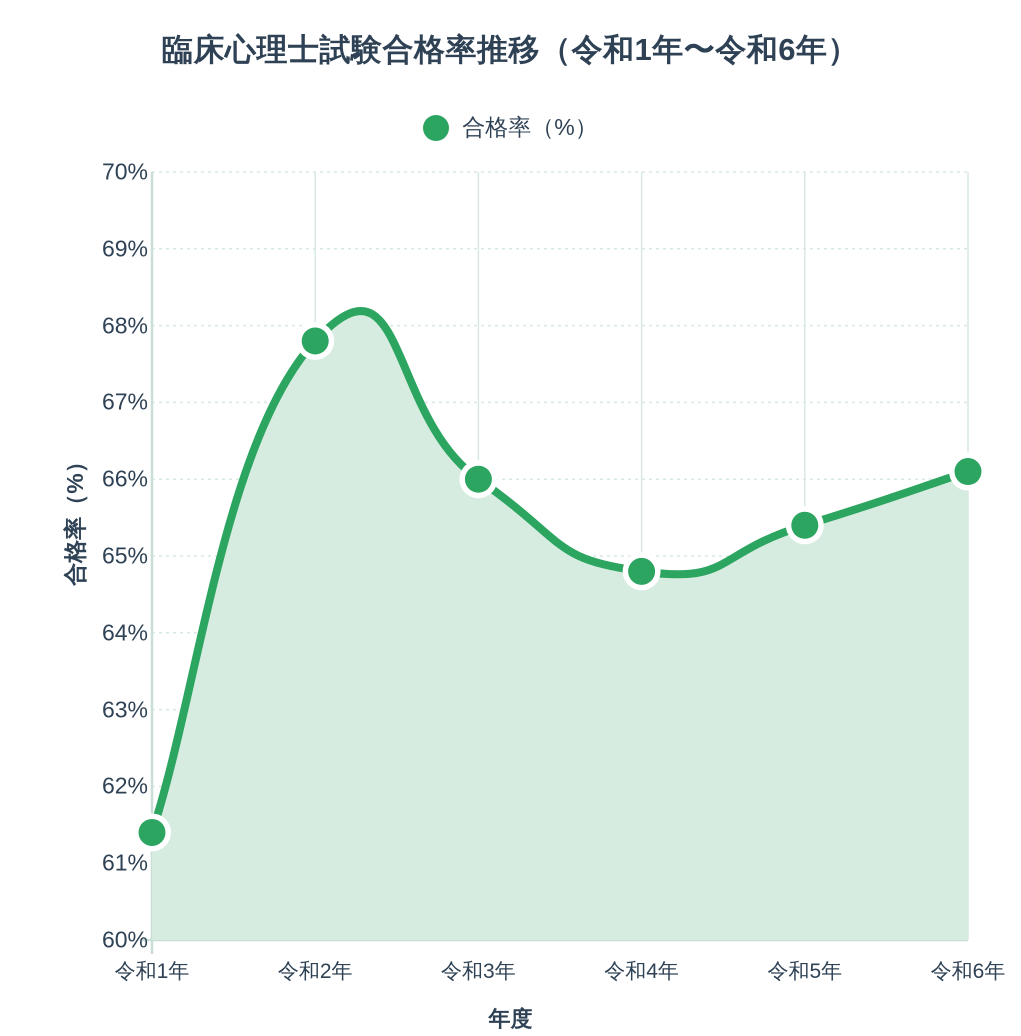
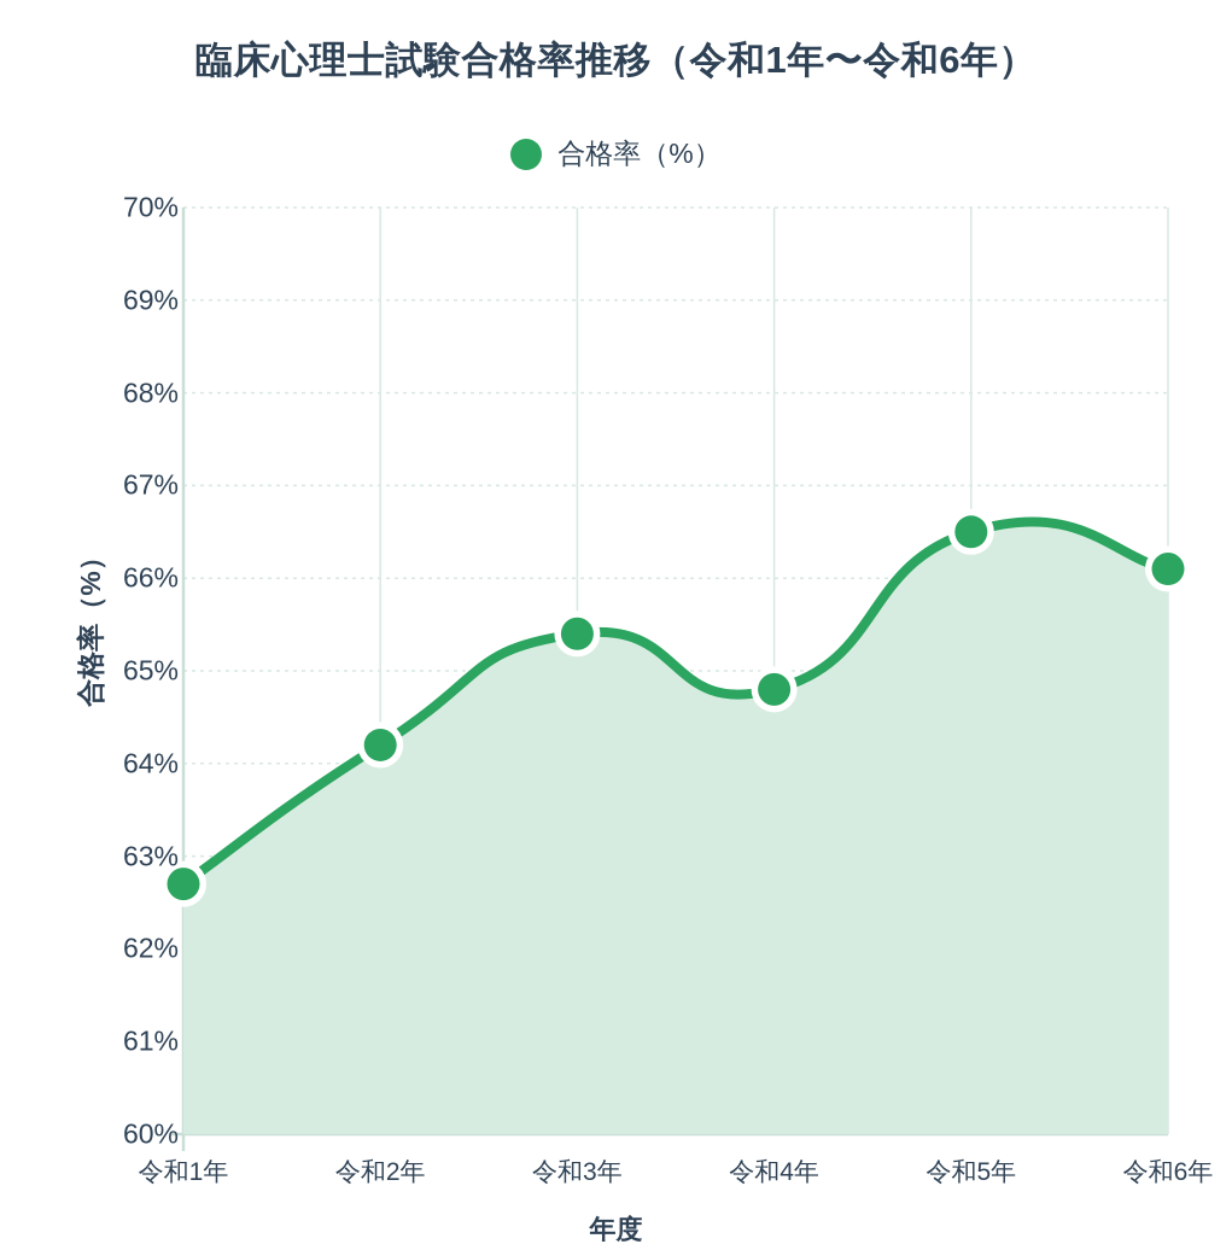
令和1年: 61.4% -> 62.7%
令和2年: 67.8% -> 64.2%
令和3年: 66.0% -> 65.4%
令和5年: 65.4% -> 66.5%
